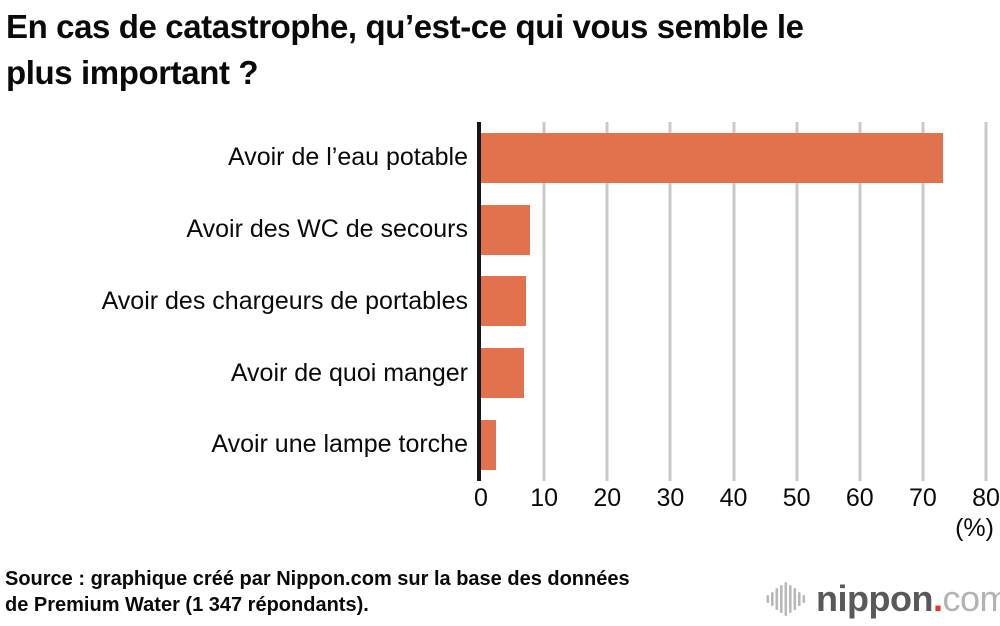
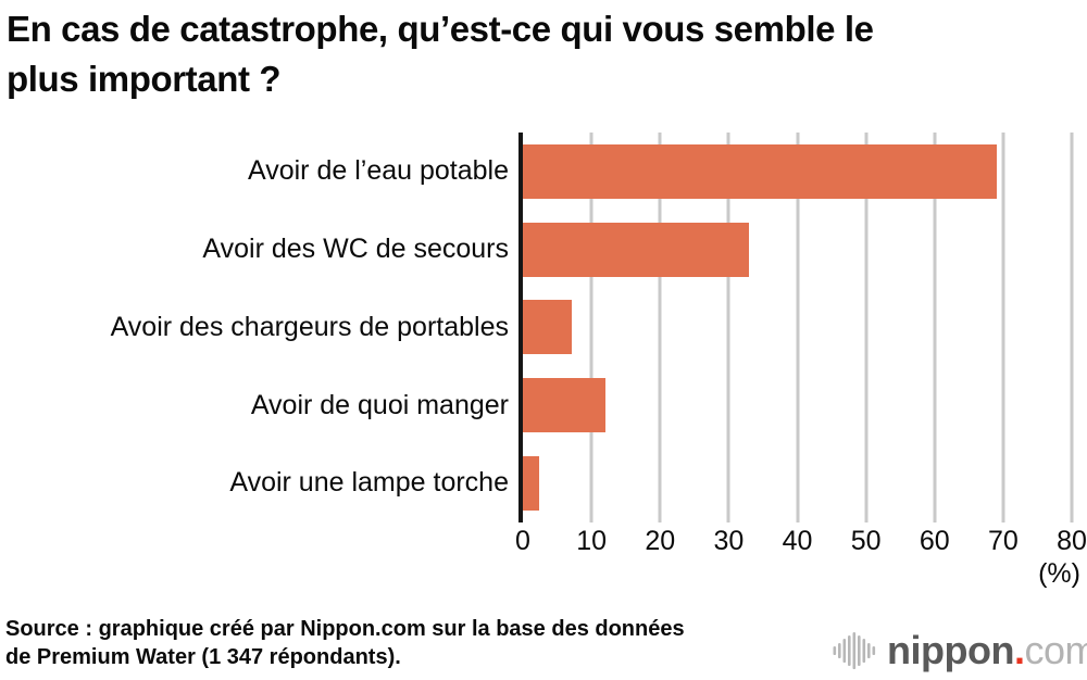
Avoir de l’eau potable: 73 -> 69
Avoir des WC de secours: 8 -> 33
Avoir de quoi manger: 7 -> 12
